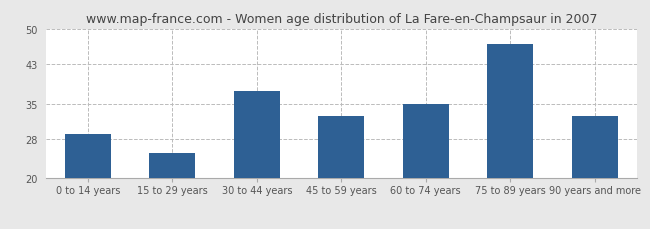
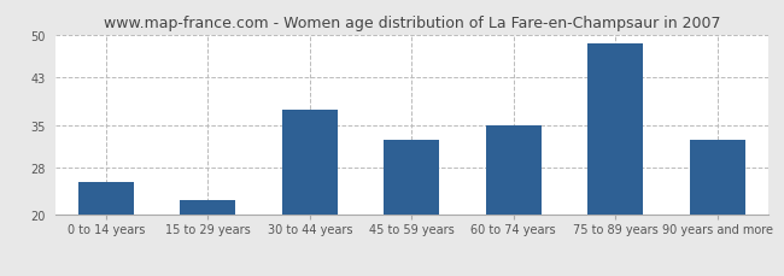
0 to 14 years: 29.0 -> 25.5
15 to 29 years: 25.0 -> 22.5
75 to 89 years: 47.0 -> 48.5
